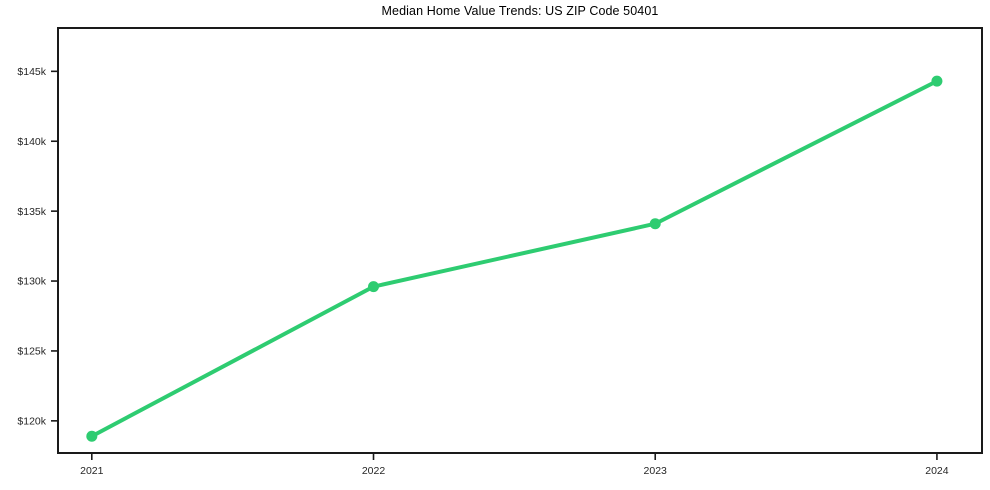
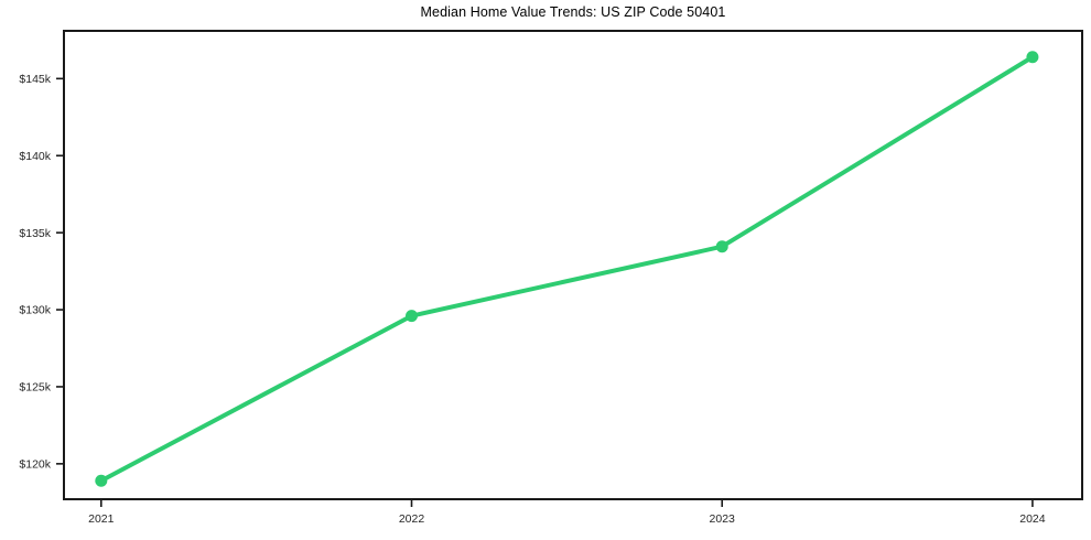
2024: $144.3k -> $146.4k
